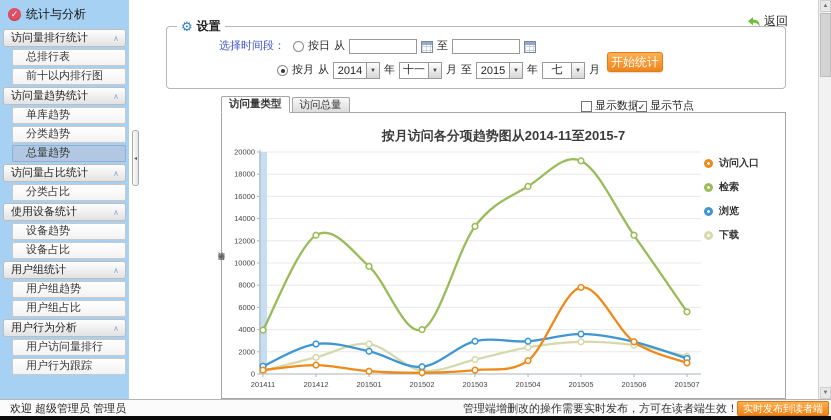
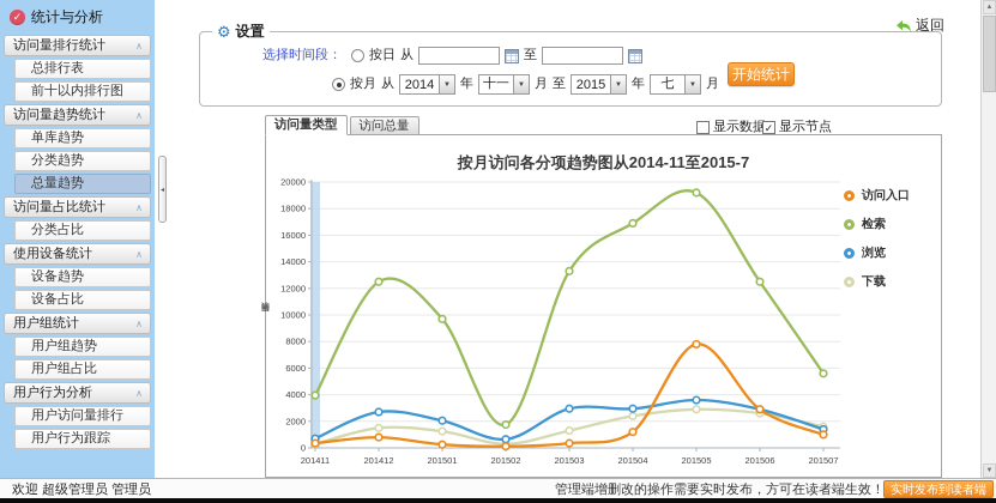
下载/201501: 2700 -> 1200
检索/201502: 4000 -> 1800
